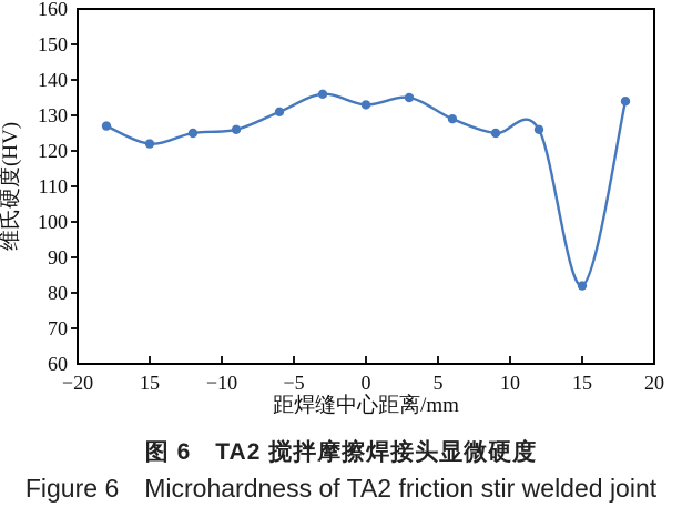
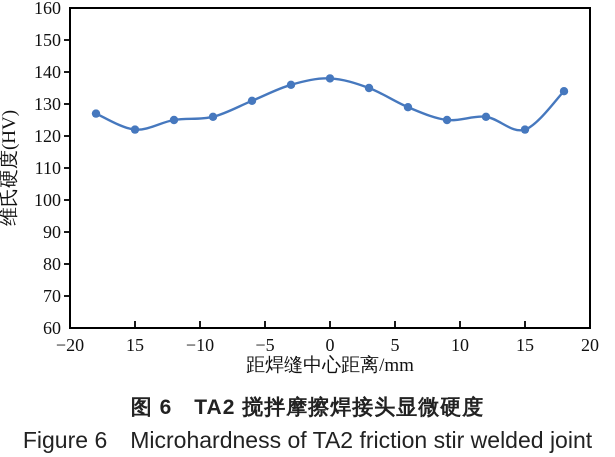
0: 133 -> 138
15: 82 -> 122
